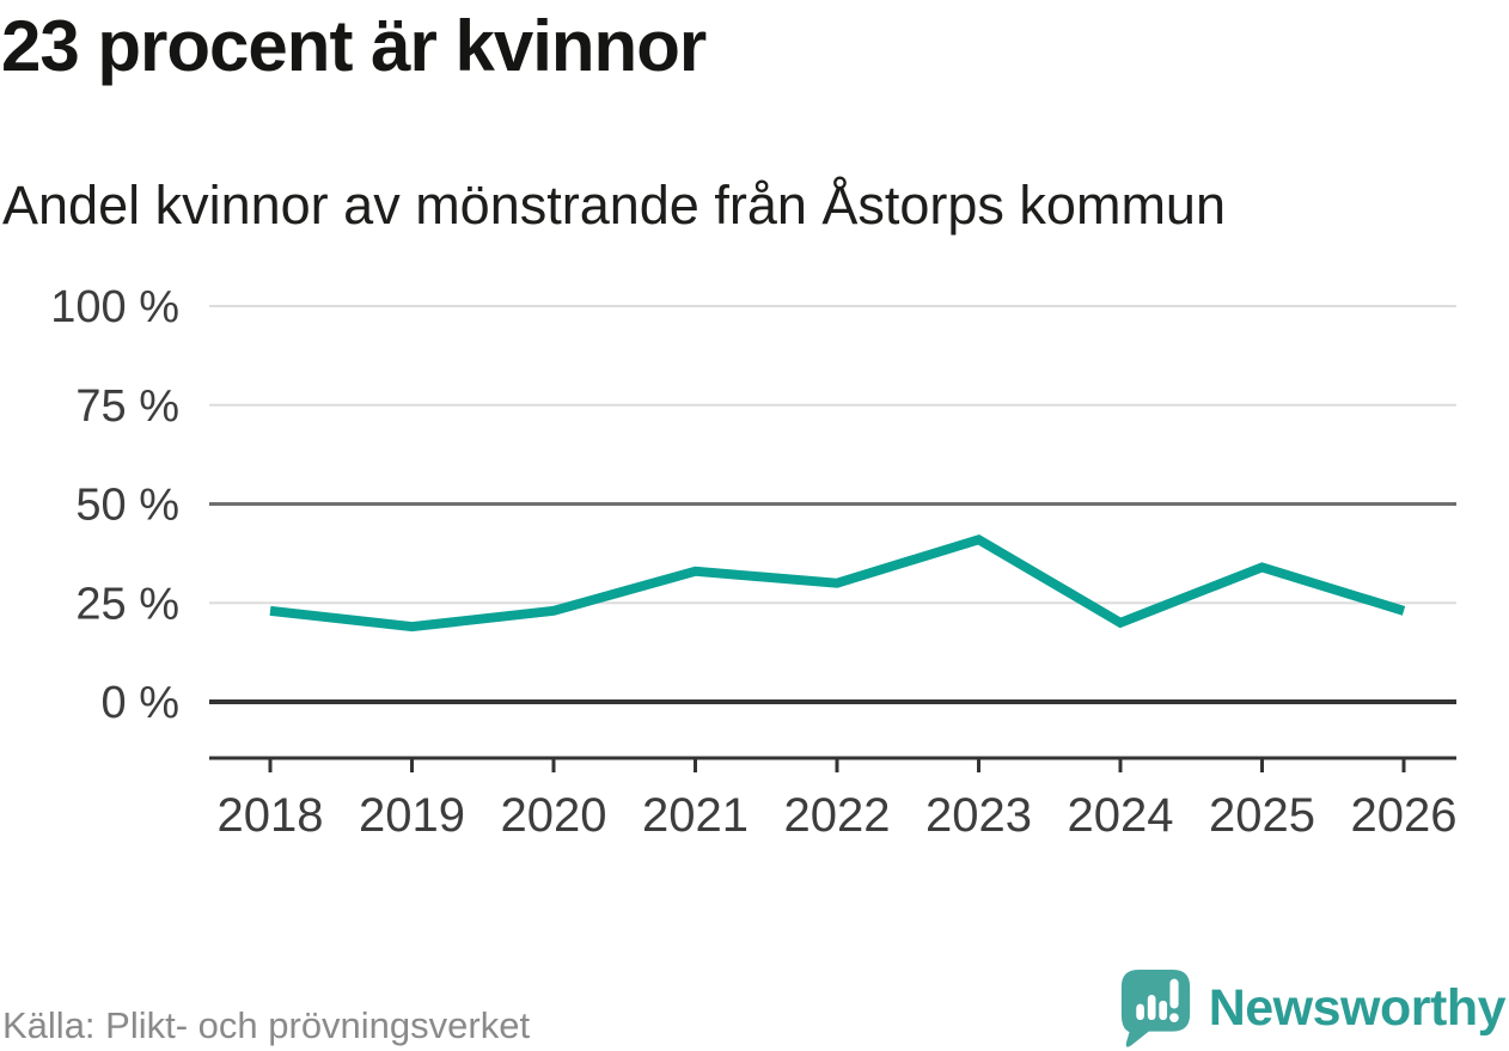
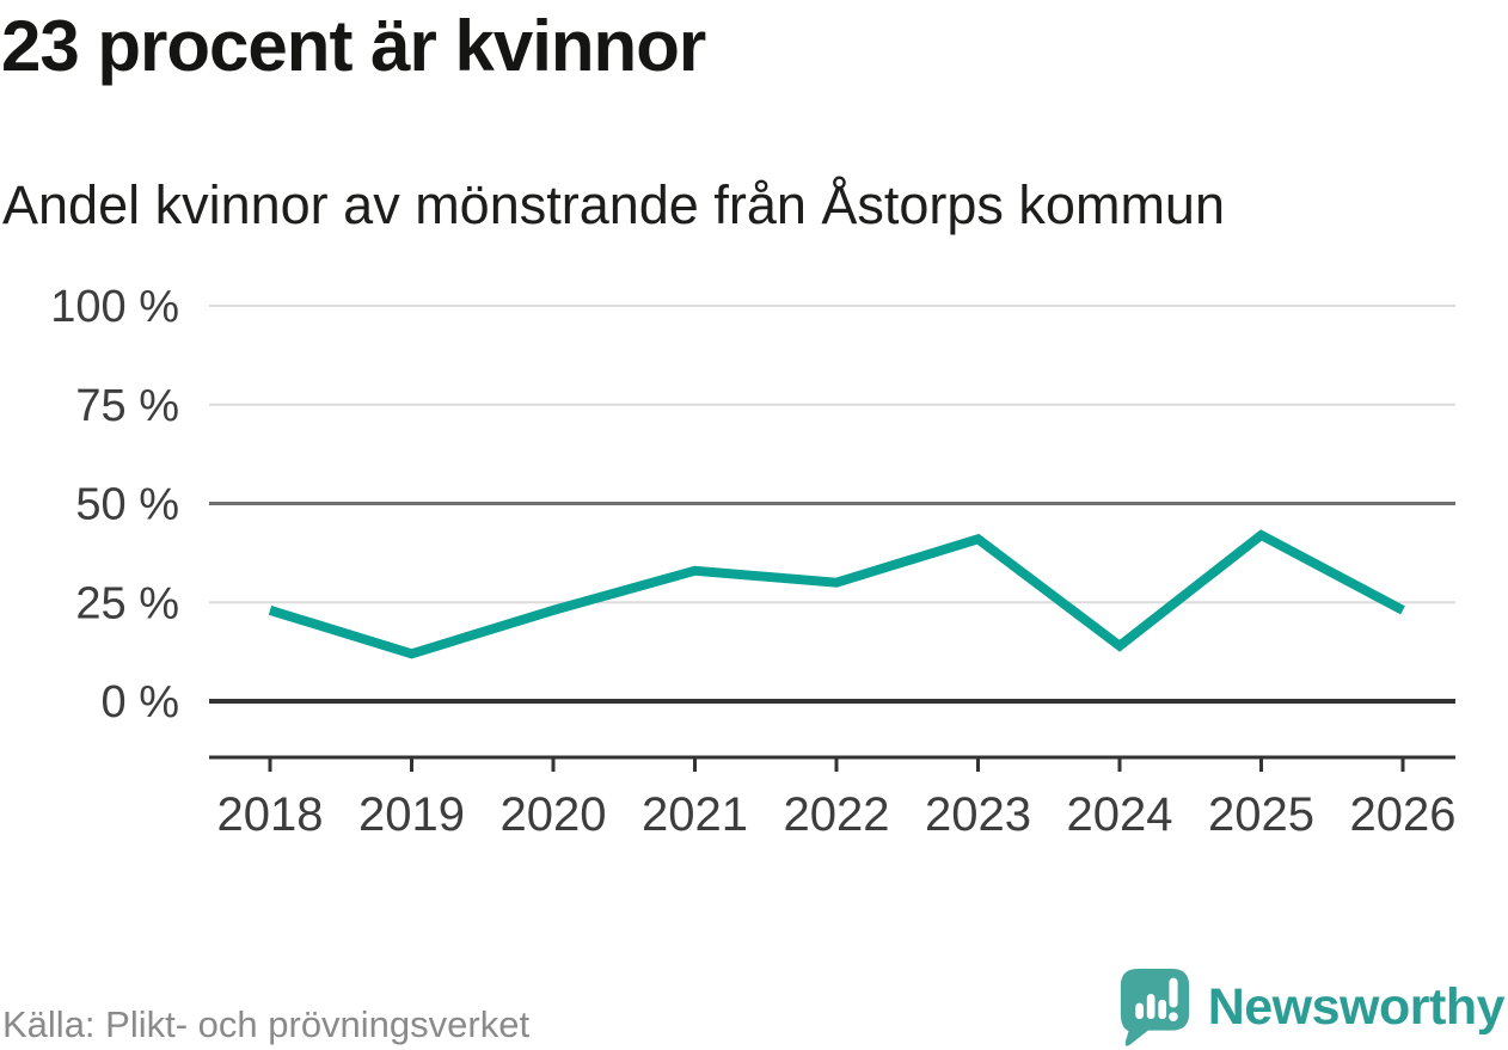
2019: 19% -> 12%
2024: 20% -> 14%
2025: 34% -> 42%
